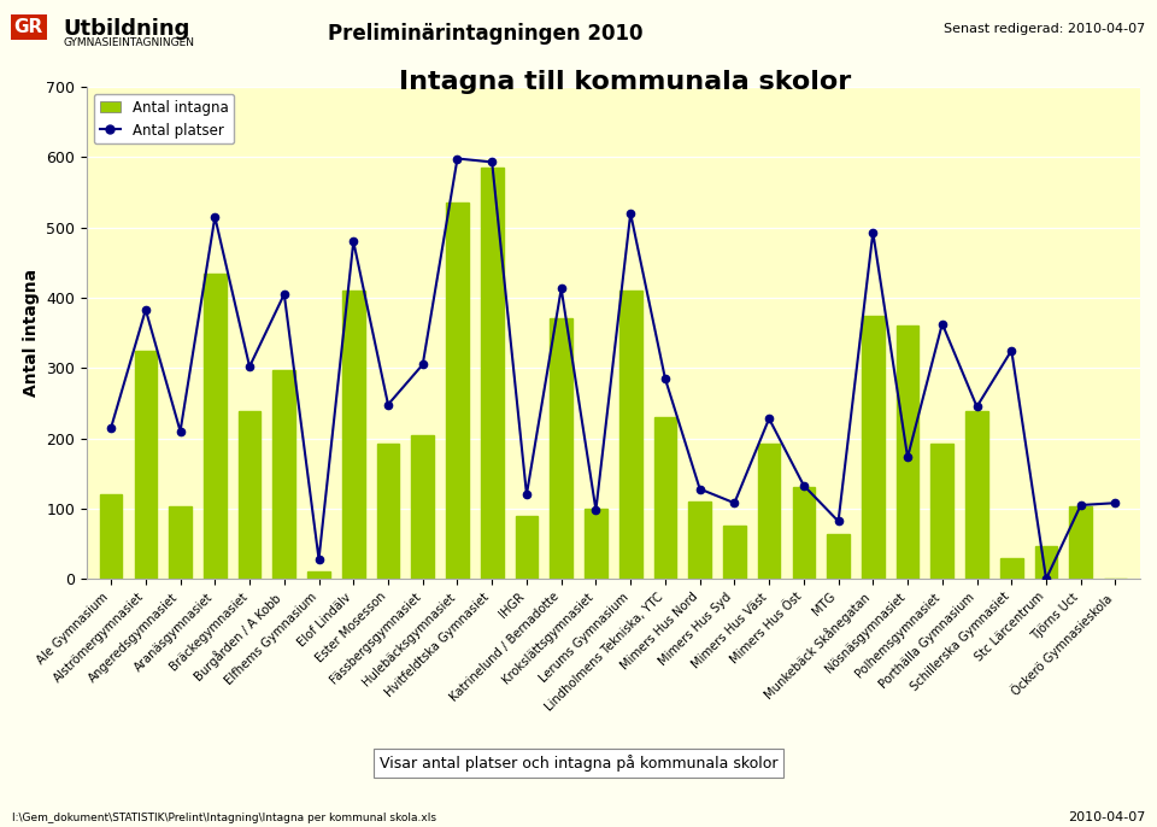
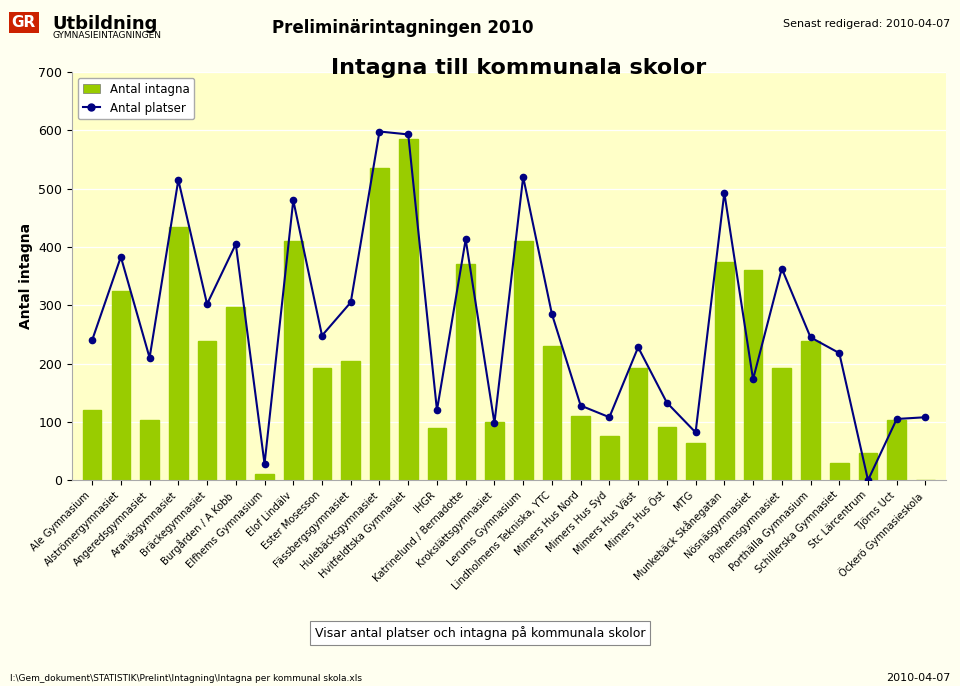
Antal platser/Ale Gymnasium: 215 -> 240
Antal intagna/Mimers Hus Öst: 130 -> 92
Antal platser/Schillerska Gymnasiet: 325 -> 218
